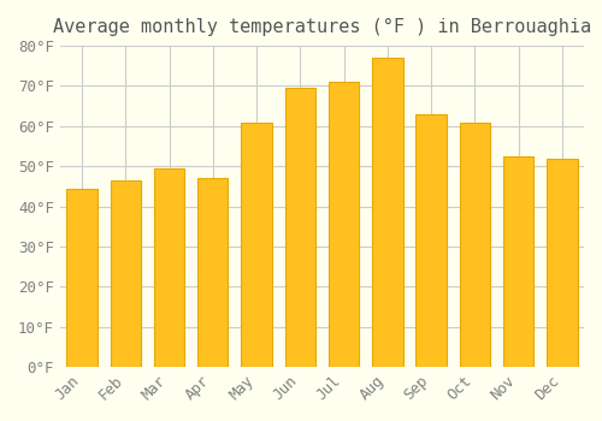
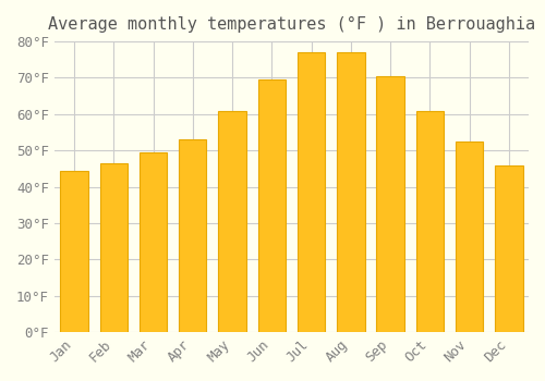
Apr: 47.0°F -> 53.0°F
Jul: 71.0°F -> 77.0°F
Sep: 63.0°F -> 70.5°F
Dec: 52.0°F -> 46.0°F
